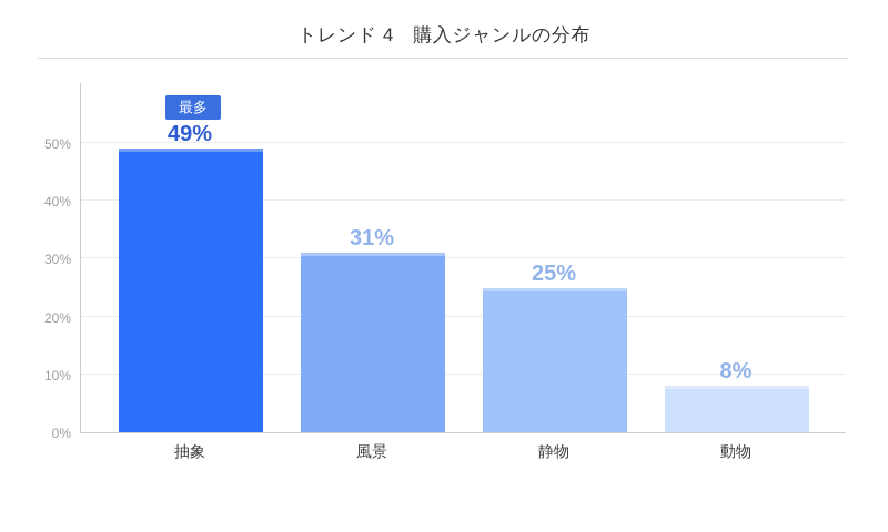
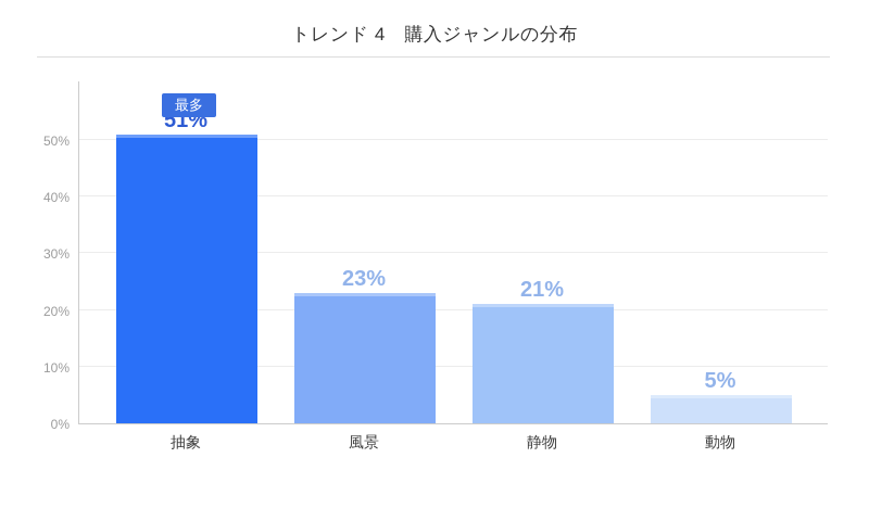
抽象: 49% -> 51%
風景: 31% -> 23%
静物: 25% -> 21%
動物: 8% -> 5%
